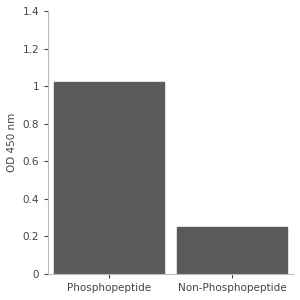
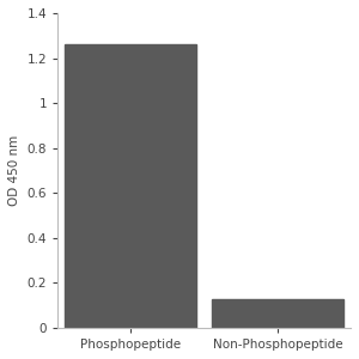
Phosphopeptide: 1.02 -> 1.26
Non-Phosphopeptide: 0.25 -> 0.13
